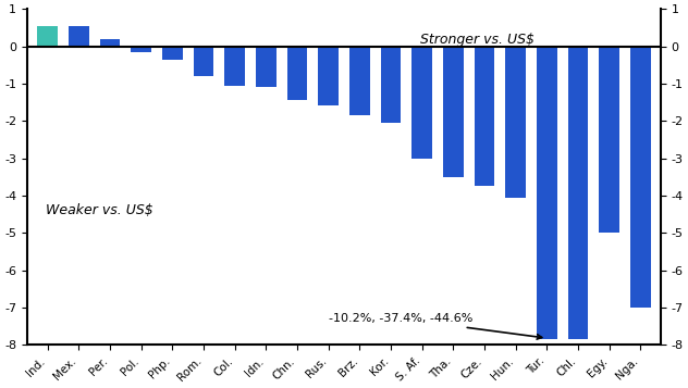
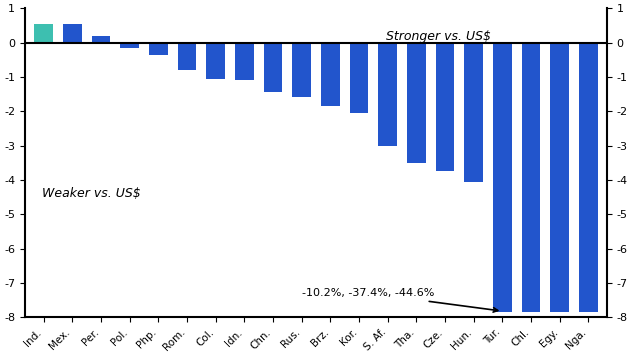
Egy.: -5.00 -> -7.85
Nga.: -7.00 -> -7.85
